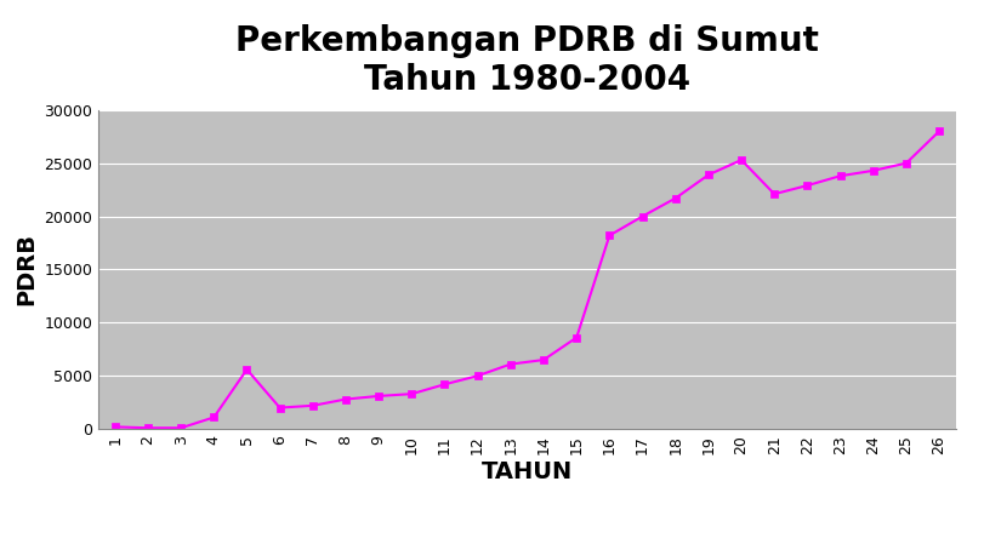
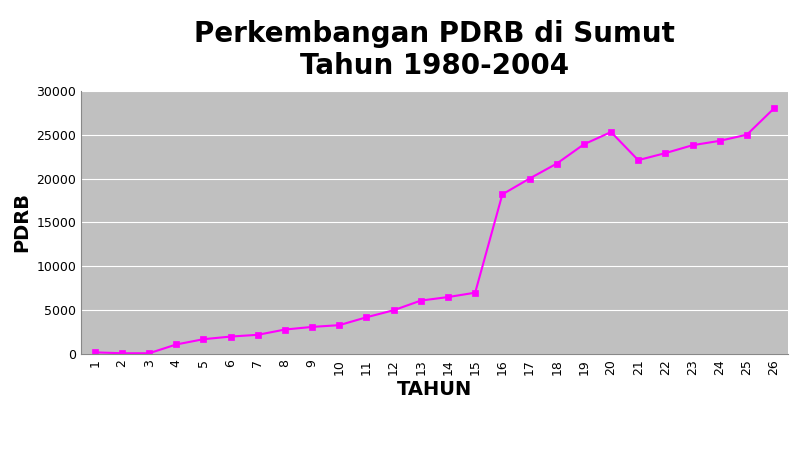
5: 5600 -> 1700
15: 8600 -> 7000
